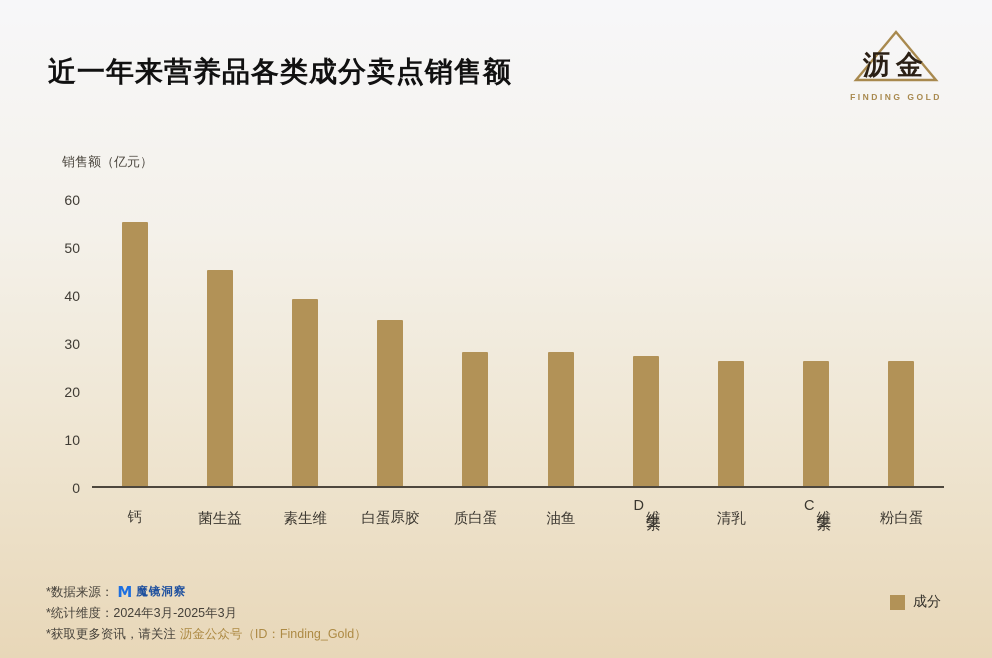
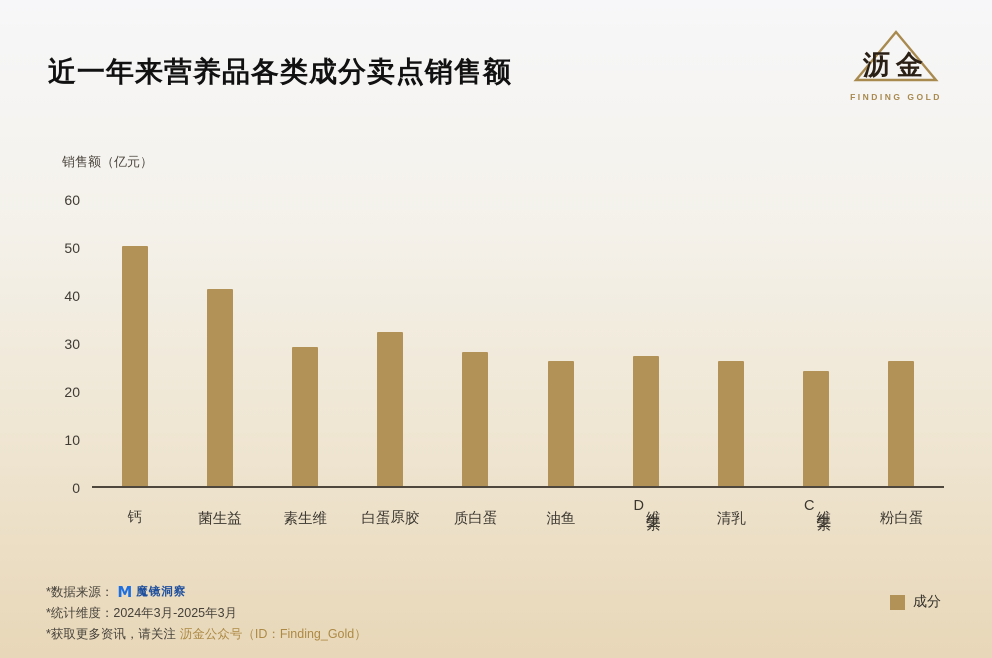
钙: 55 -> 50
益生菌: 45 -> 41
维生素: 39 -> 29
胶原蛋白: 34 -> 32
鱼油: 28 -> 26
维生素C: 26 -> 24
